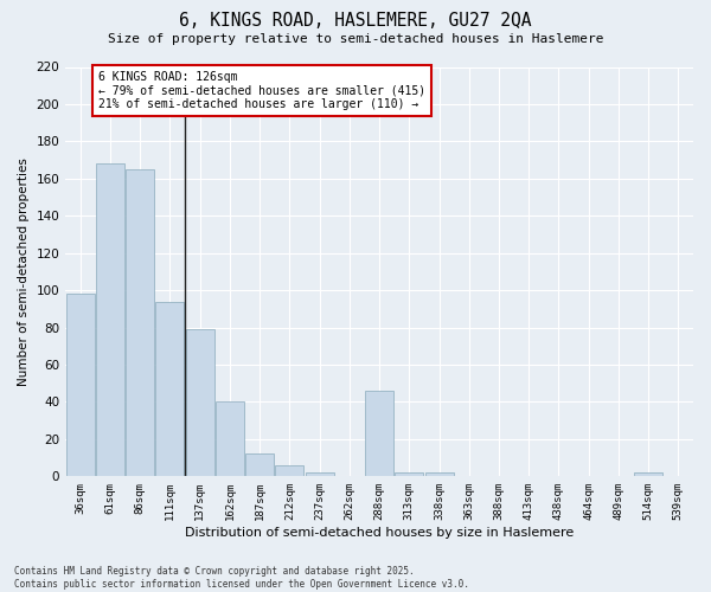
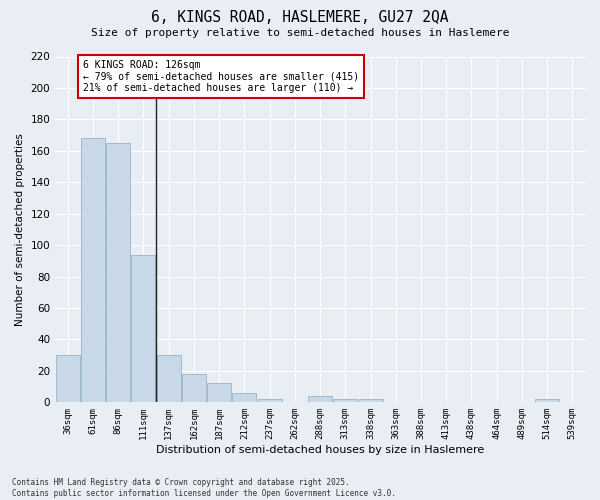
36sqm: 98 -> 30
137sqm: 79 -> 30
162sqm: 40 -> 18
288sqm: 46 -> 4
